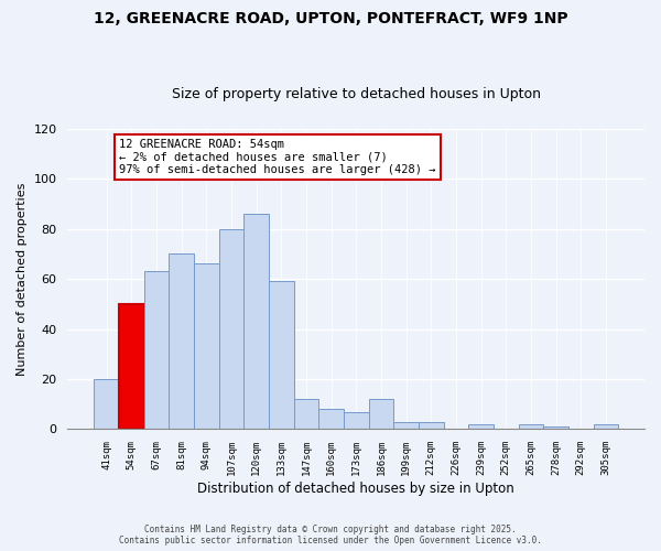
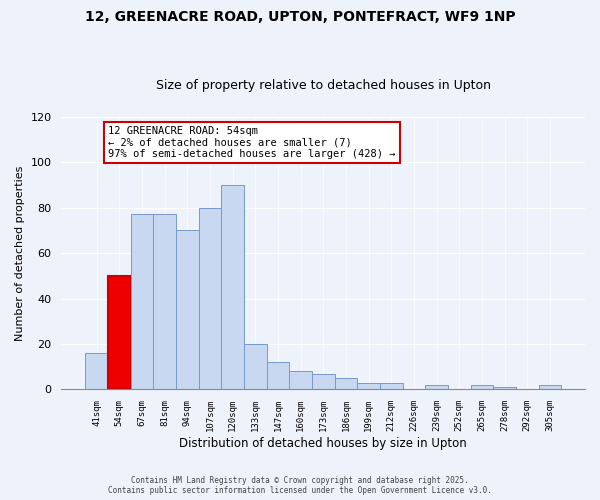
41sqm: 20 -> 16
67sqm: 63 -> 77
81sqm: 70 -> 77
94sqm: 66 -> 70
120sqm: 86 -> 90
133sqm: 59 -> 20
186sqm: 12 -> 5
